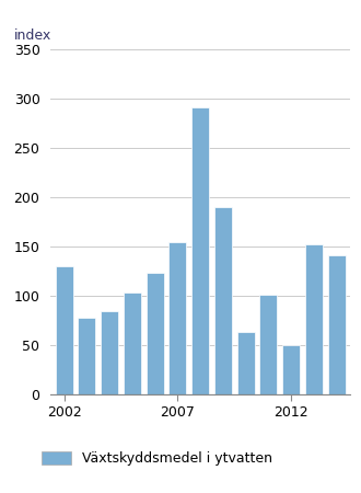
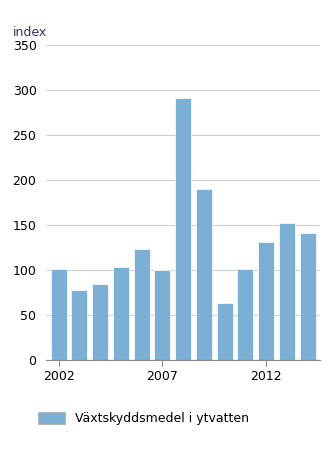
2002: 130 -> 101
2007: 154 -> 100
2012: 50 -> 131
